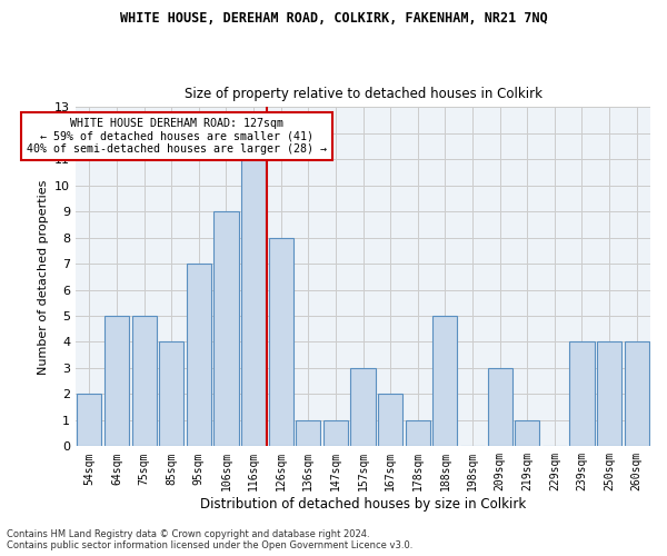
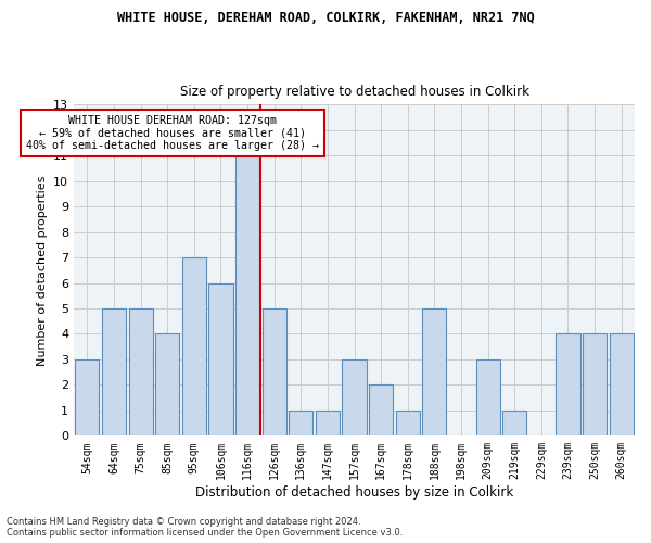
54sqm: 2 -> 3
106sqm: 9 -> 6
126sqm: 8 -> 5
